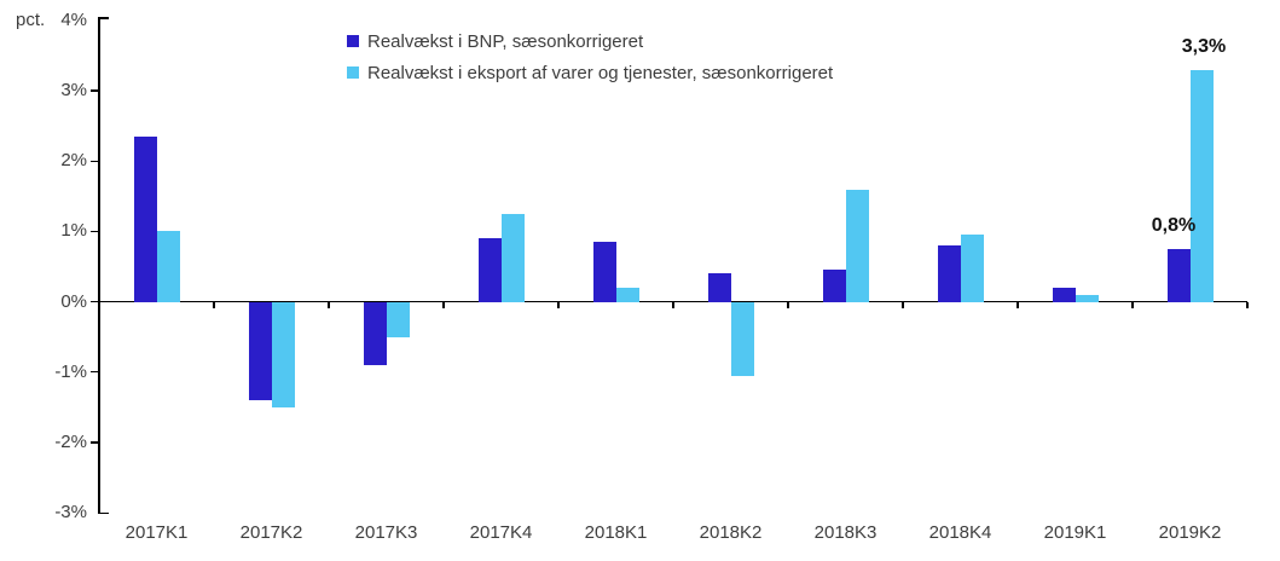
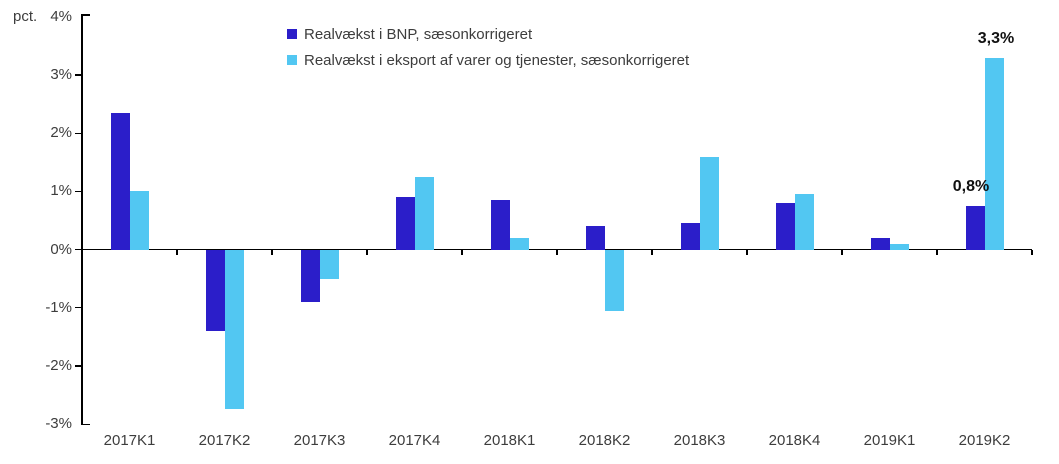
Realvækst i eksport af varer og tjenester, sæsonkorrigeret/2017K2: -1.5% -> -2.8%
